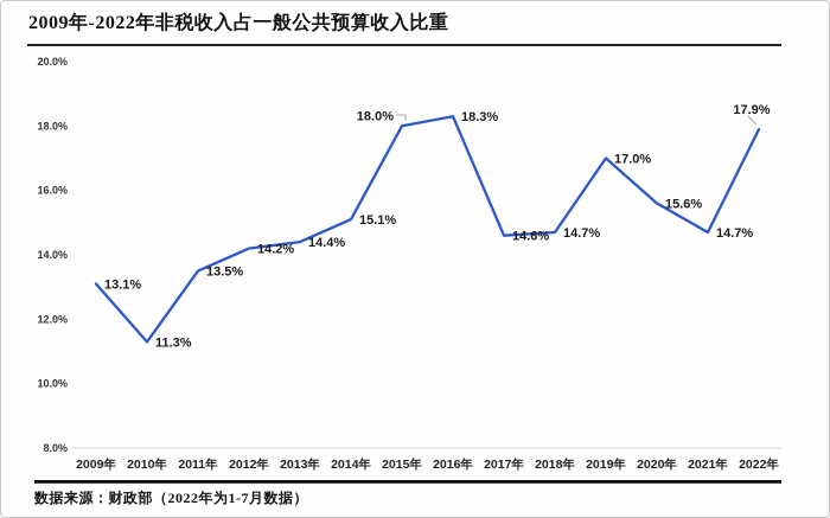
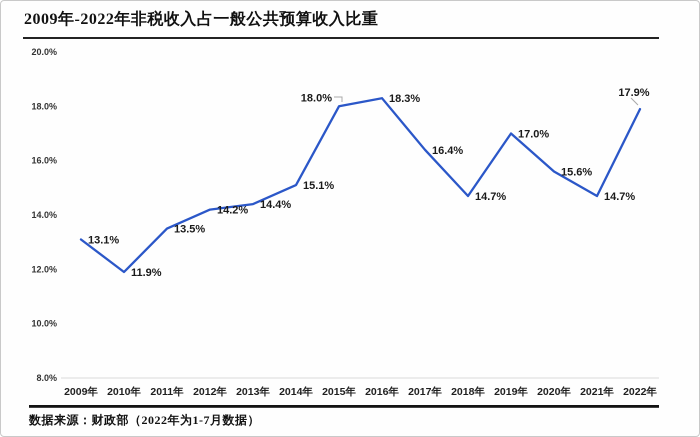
2010年: 11.3% -> 11.9%
2017年: 14.6% -> 16.4%
